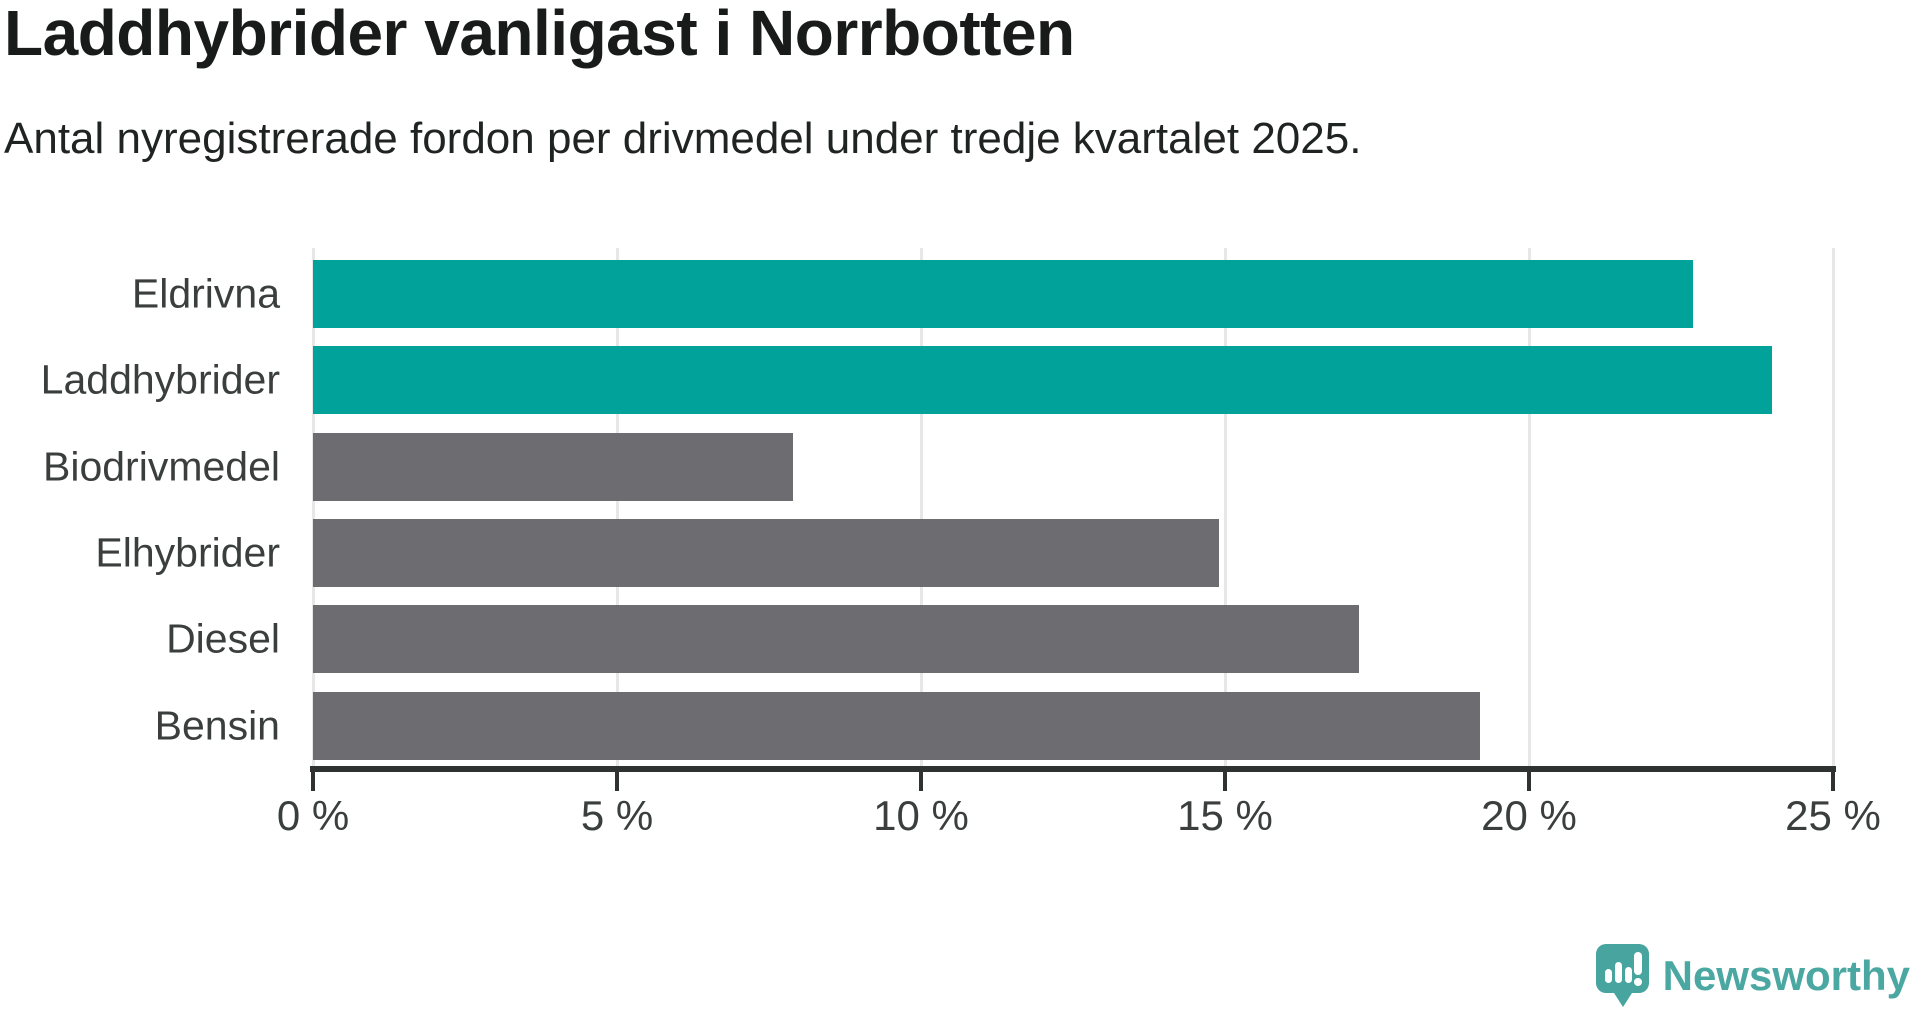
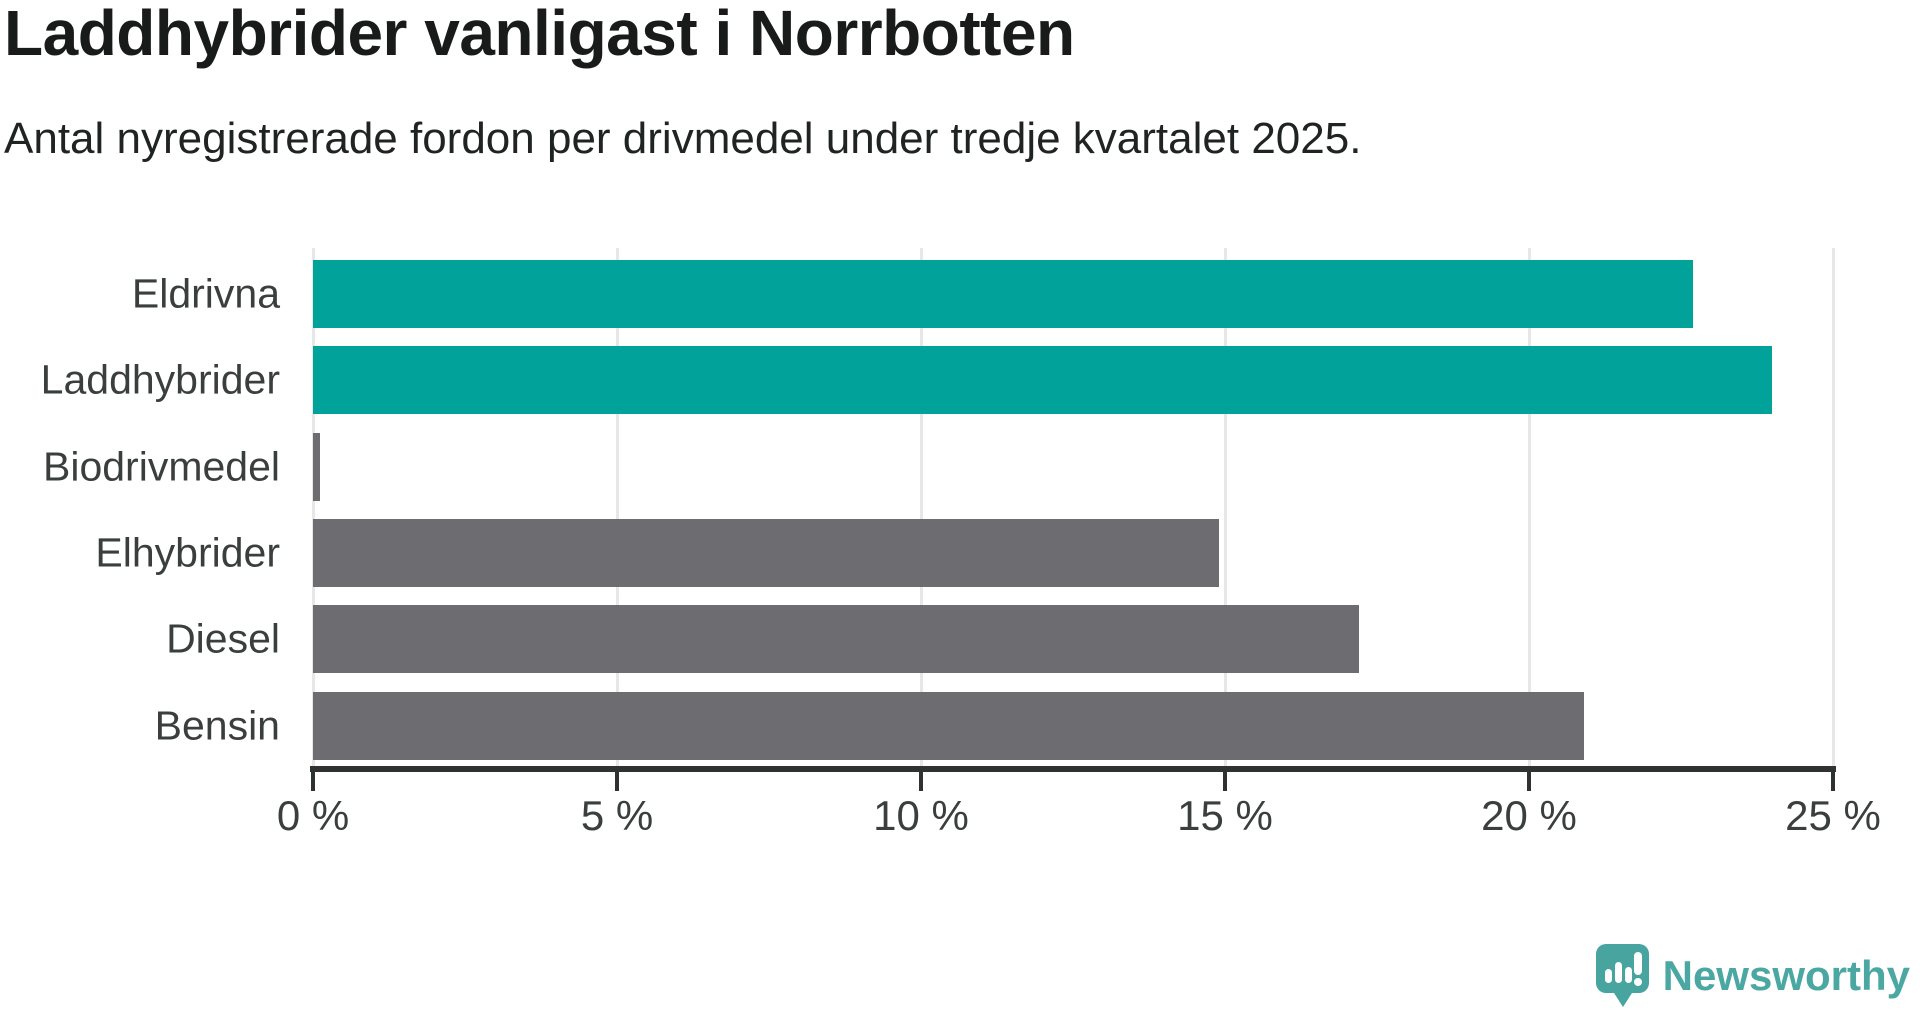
Biodrivmedel: 7.9% -> 0.1%
Bensin: 19.2% -> 20.9%
